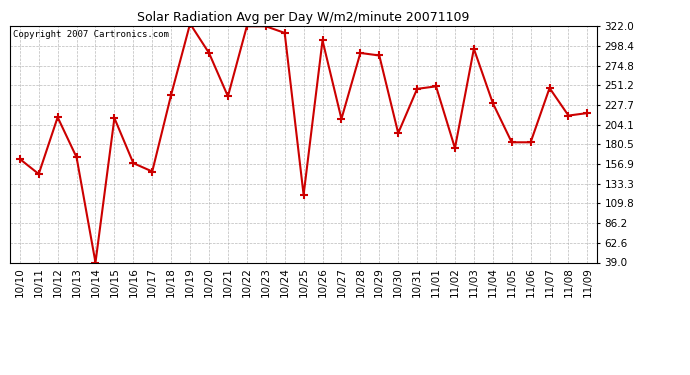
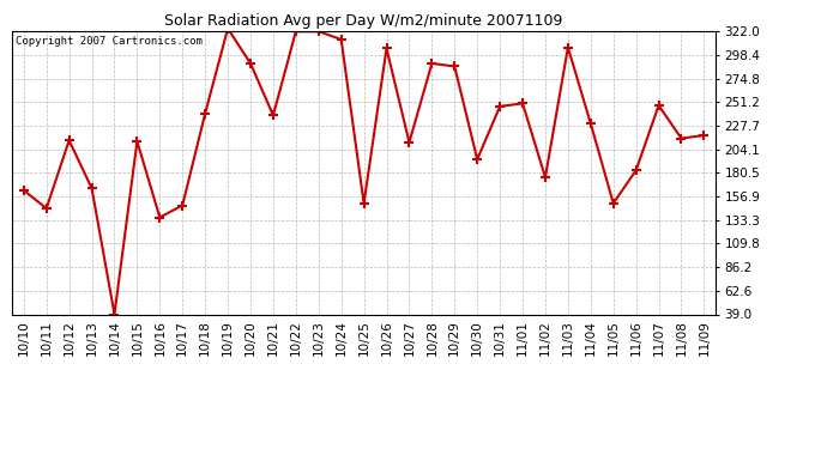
10/16: 158 -> 136
10/25: 120 -> 150
11/03: 295 -> 306
11/05: 183 -> 150
